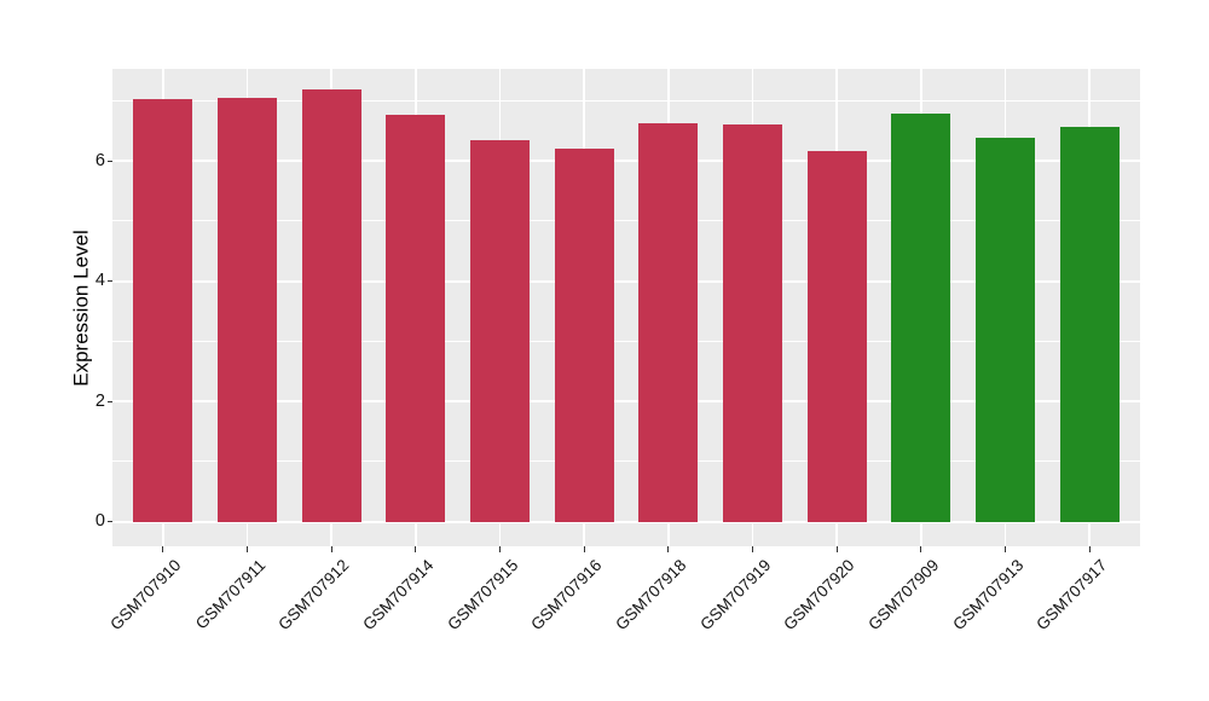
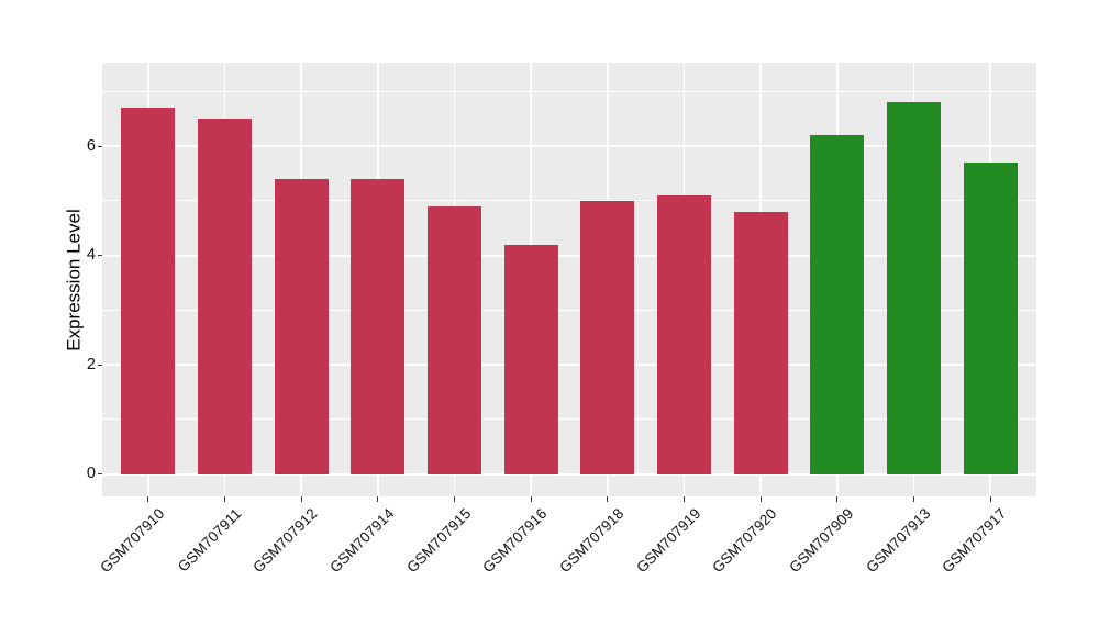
GSM707910: 7.0 -> 6.7
GSM707911: 7.0 -> 6.5
GSM707912: 7.2 -> 5.4
GSM707914: 6.8 -> 5.4
GSM707915: 6.3 -> 4.9
GSM707916: 6.2 -> 4.2
GSM707918: 6.6 -> 5.0
GSM707919: 6.6 -> 5.1
GSM707920: 6.2 -> 4.8
GSM707909: 6.8 -> 6.2
GSM707913: 6.4 -> 6.8
GSM707917: 6.6 -> 5.7
